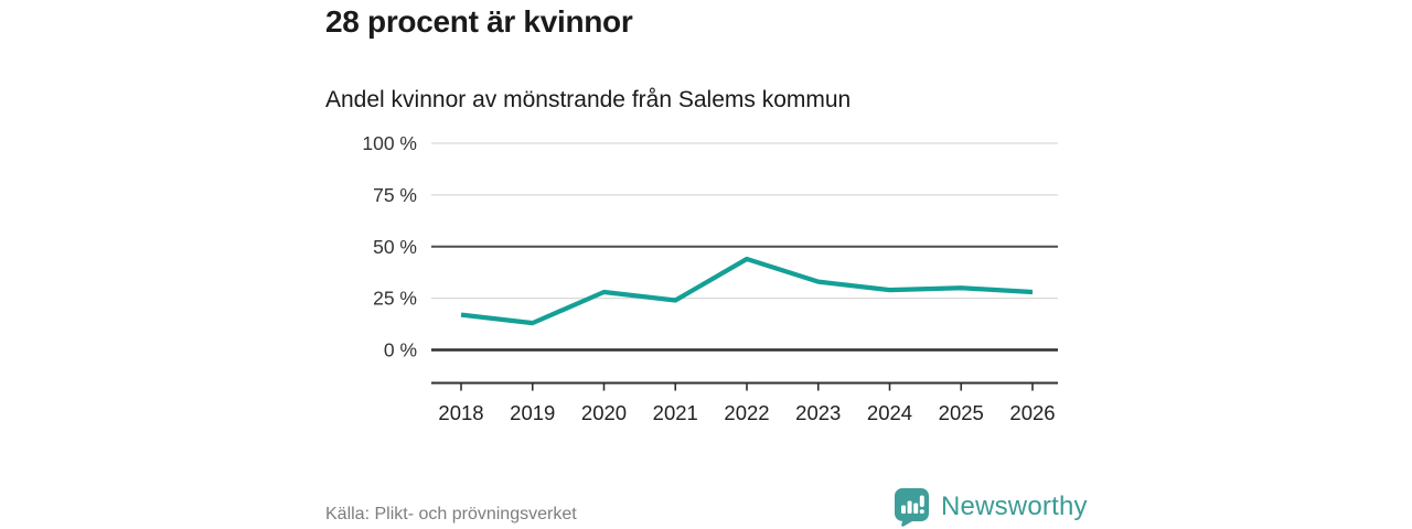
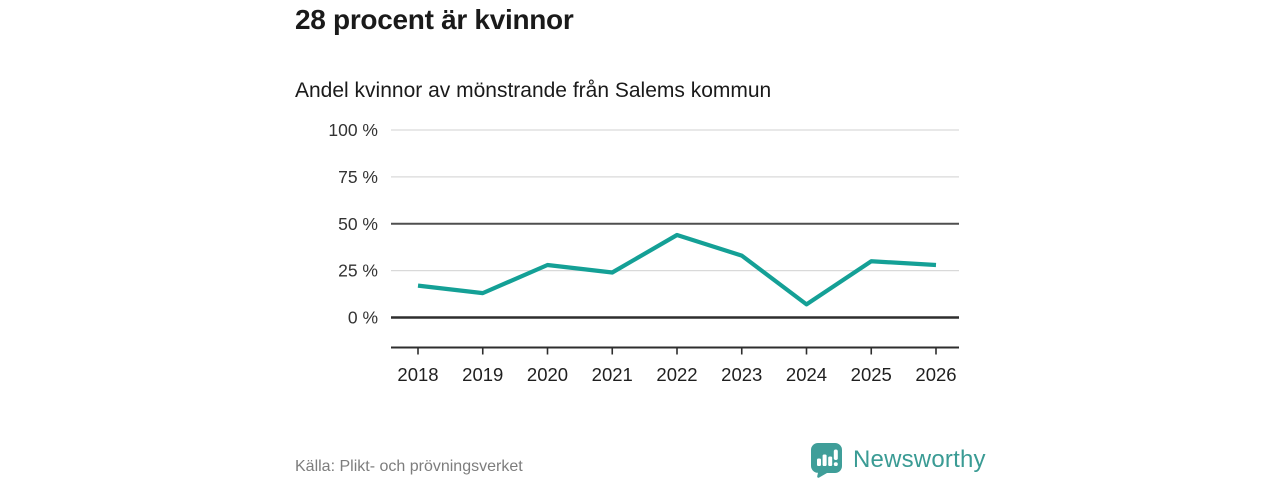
2024: 29% -> 7%
